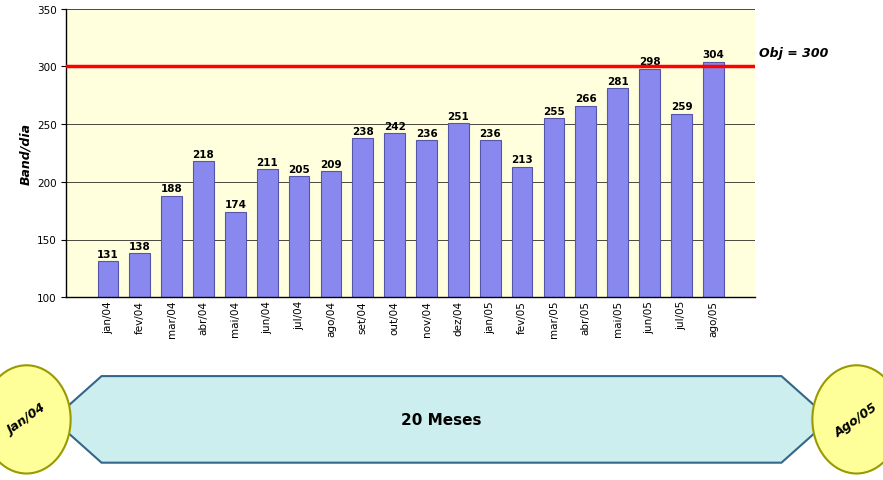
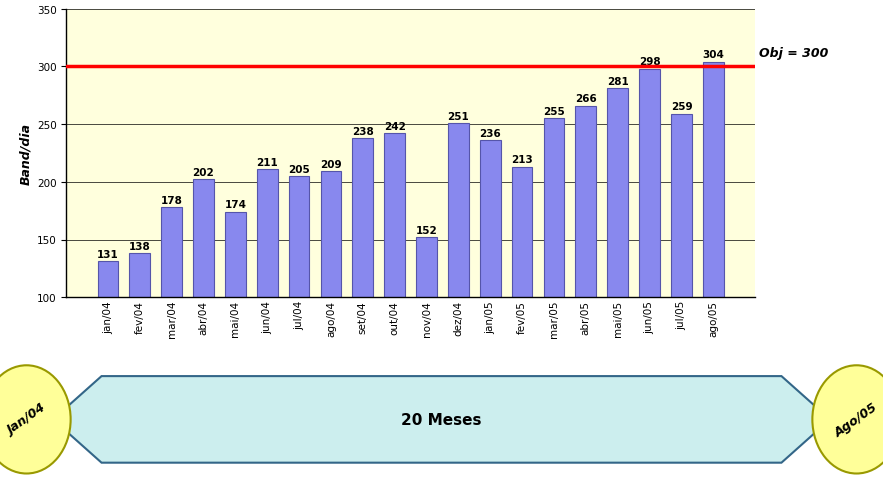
mar/04: 188 -> 178
abr/04: 218 -> 202
nov/04: 236 -> 152
